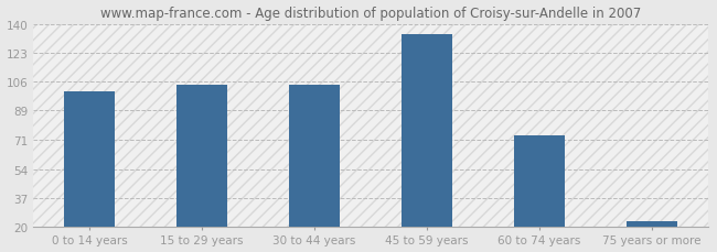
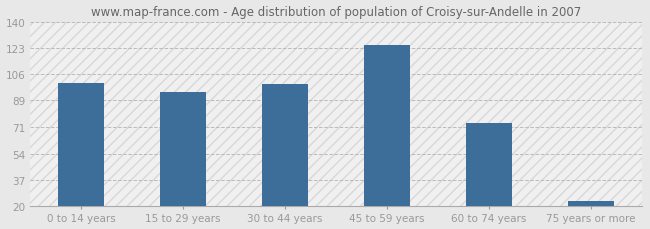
15 to 29 years: 104 -> 94
30 to 44 years: 104 -> 99
45 to 59 years: 134 -> 125
